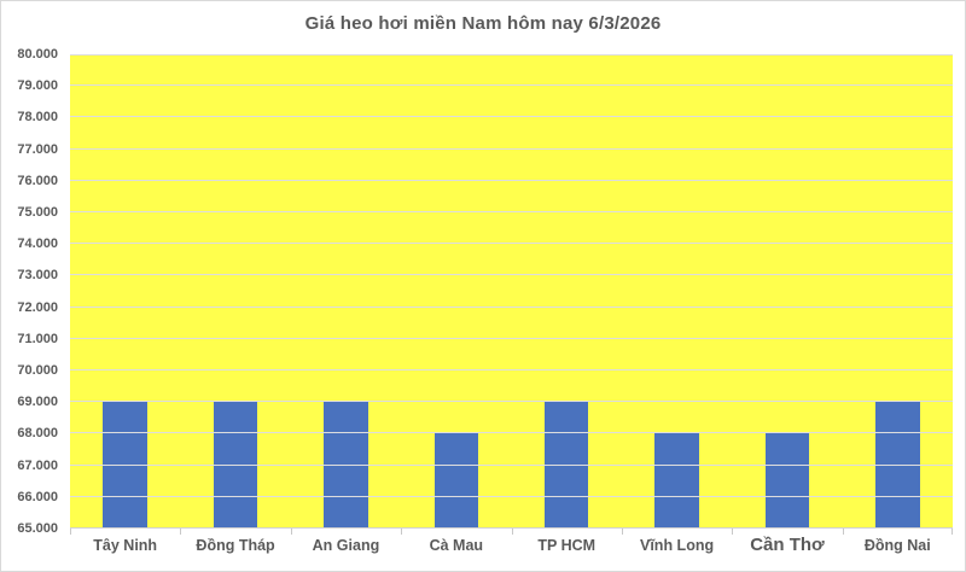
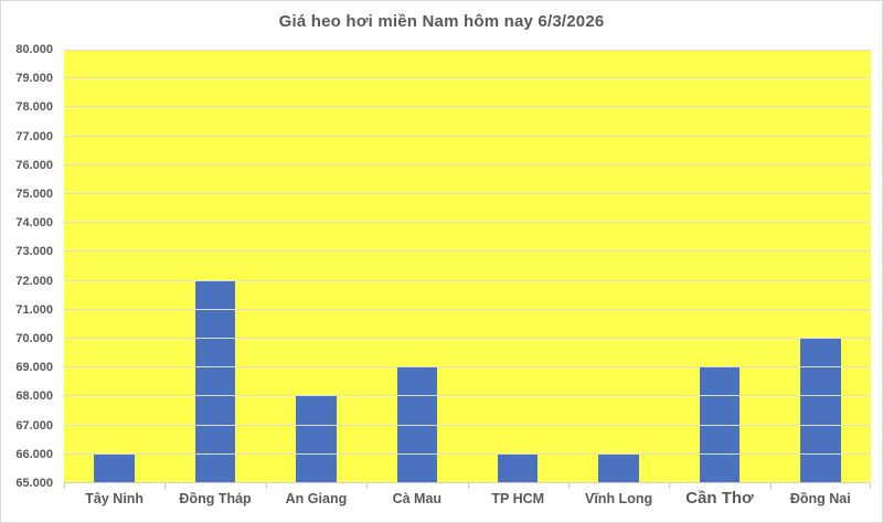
Tây Ninh: 69000 -> 66000
Đồng Tháp: 69000 -> 72000
An Giang: 69000 -> 68000
Cà Mau: 68000 -> 69000
TP HCM: 69000 -> 66000
Vĩnh Long: 68000 -> 66000
Cần Thơ: 68000 -> 69000
Đồng Nai: 69000 -> 70000
